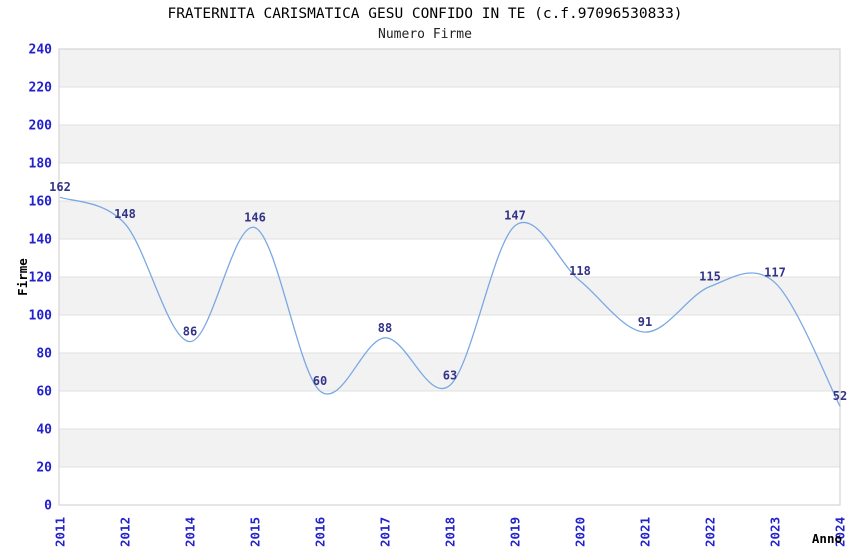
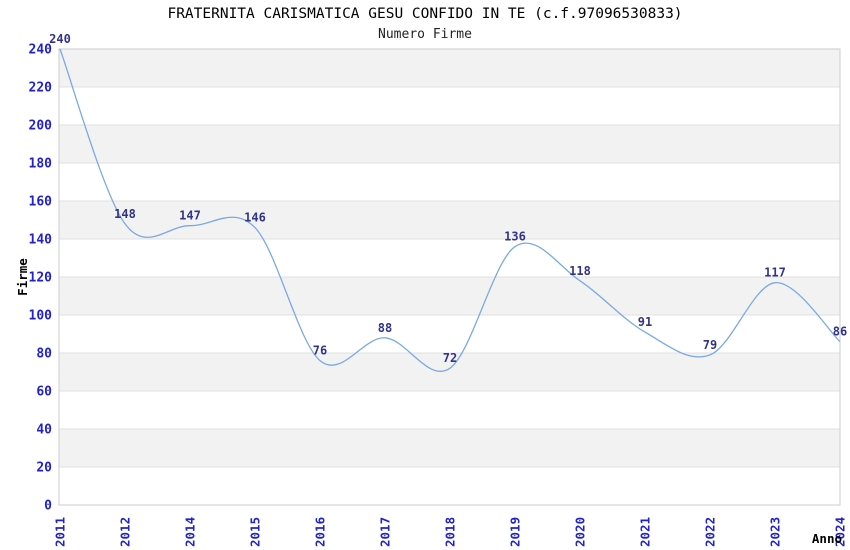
2011: 162 -> 240
2014: 86 -> 147
2016: 60 -> 76
2018: 63 -> 72
2019: 147 -> 136
2022: 115 -> 79
2024: 52 -> 86
